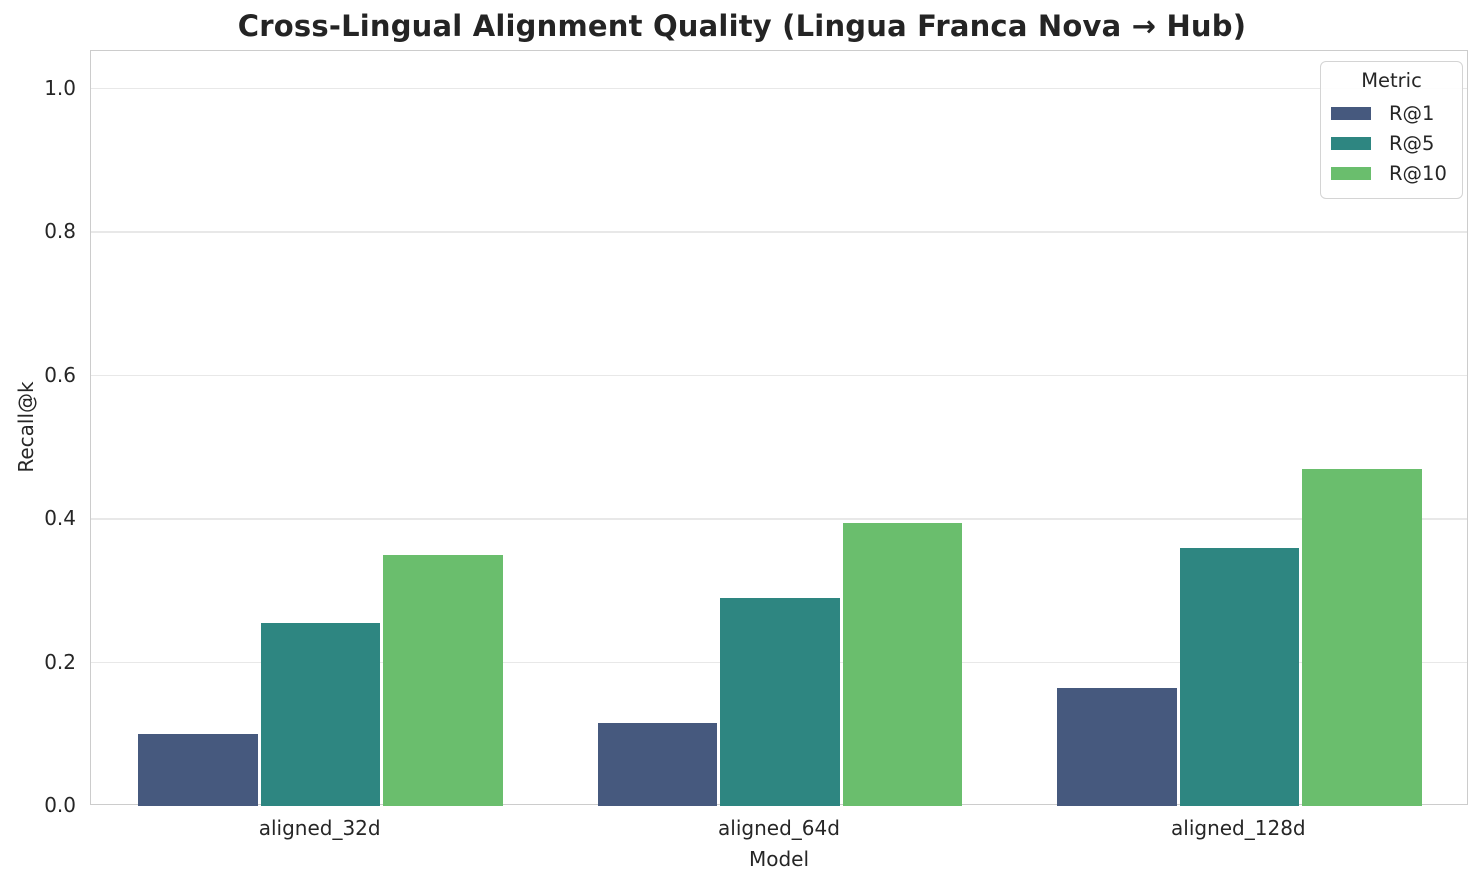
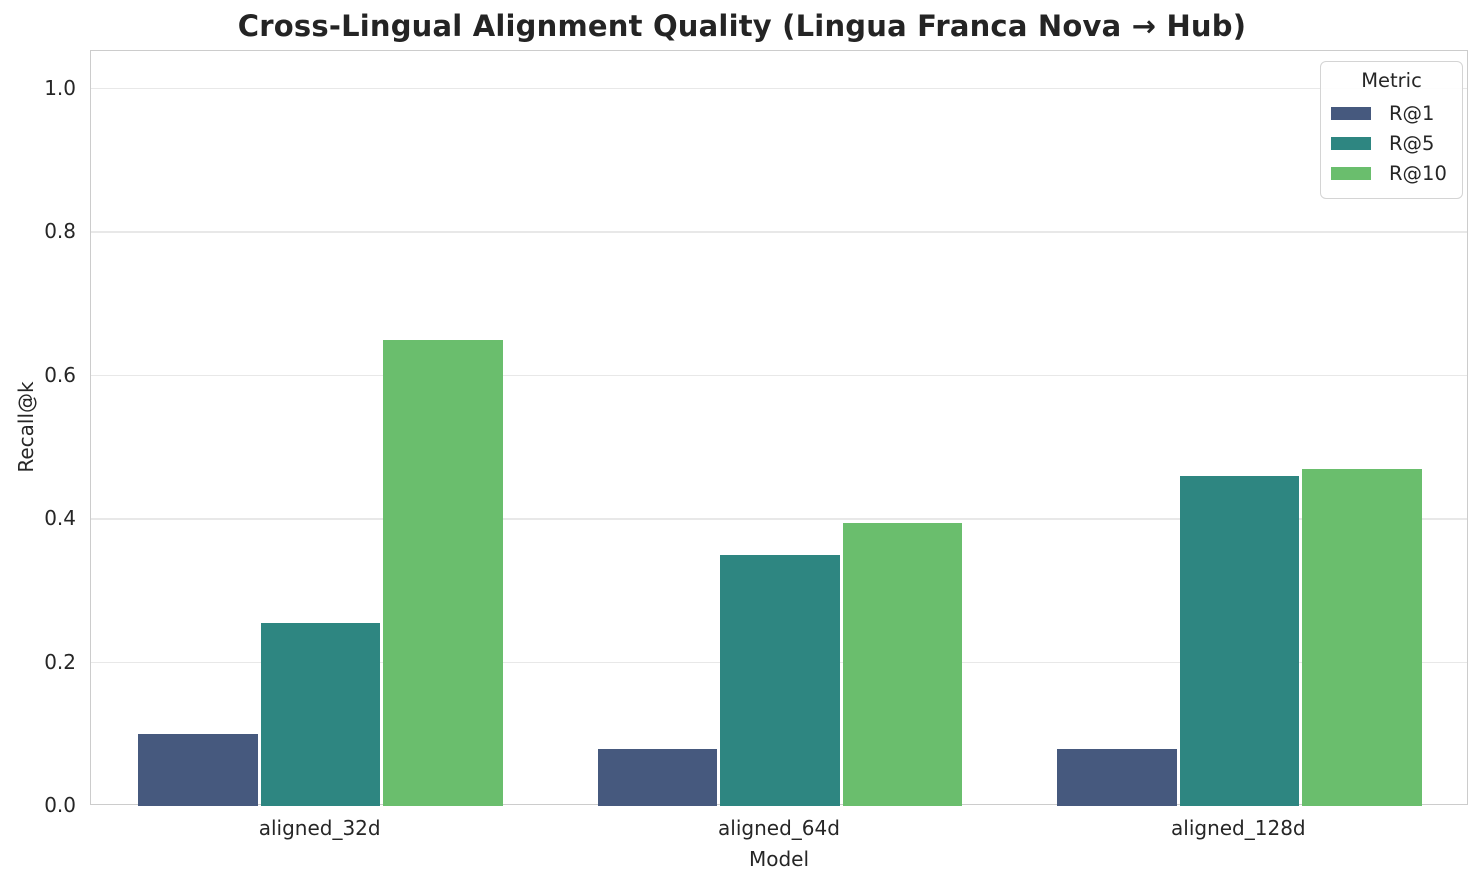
R@10/aligned_32d: 0.35 -> 0.65
R@1/aligned_64d: 0.12 -> 0.08
R@5/aligned_64d: 0.29 -> 0.35
R@1/aligned_128d: 0.17 -> 0.08
R@5/aligned_128d: 0.36 -> 0.46
